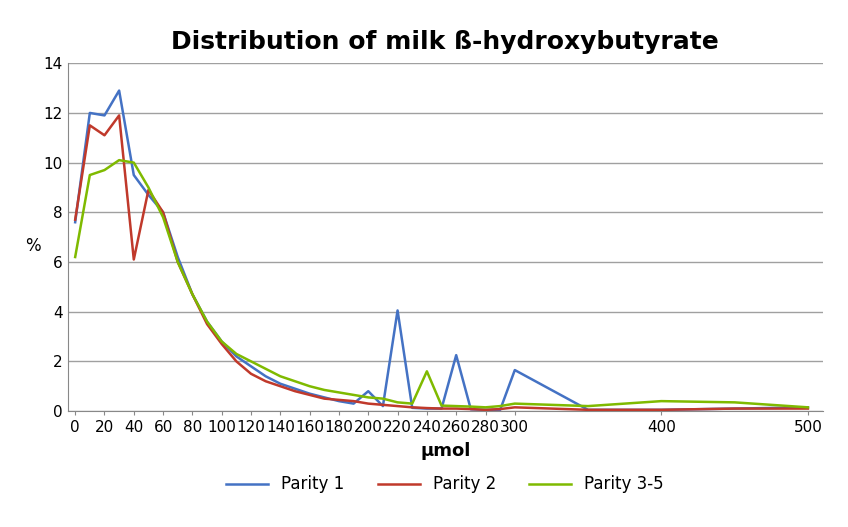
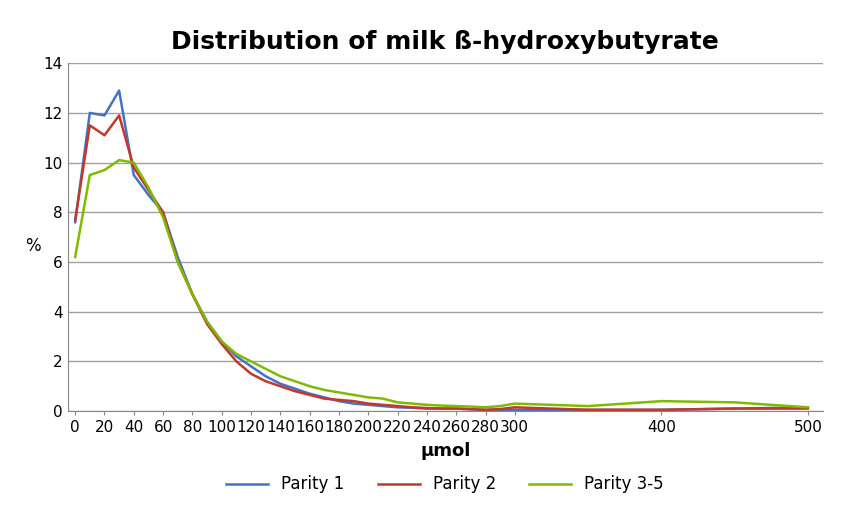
Parity 2/40: 6.10 -> 9.80
Parity 1/200: 0.80 -> 0.25
Parity 1/220: 4.05 -> 0.15
Parity 3-5/240: 1.60 -> 0.25
Parity 1/260: 2.25 -> 0.10
Parity 1/300: 1.65 -> 0.05
